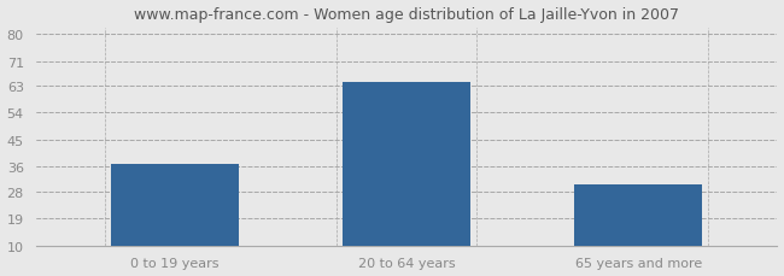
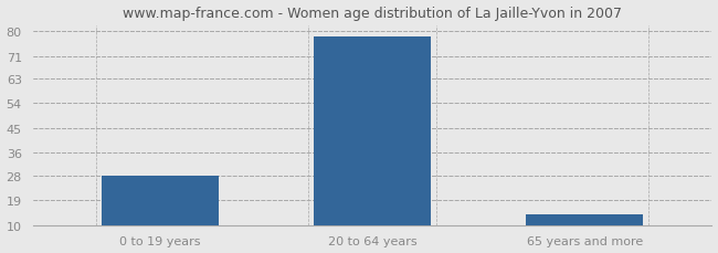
0 to 19 years: 37 -> 28
20 to 64 years: 64 -> 78
65 years and more: 30 -> 14
